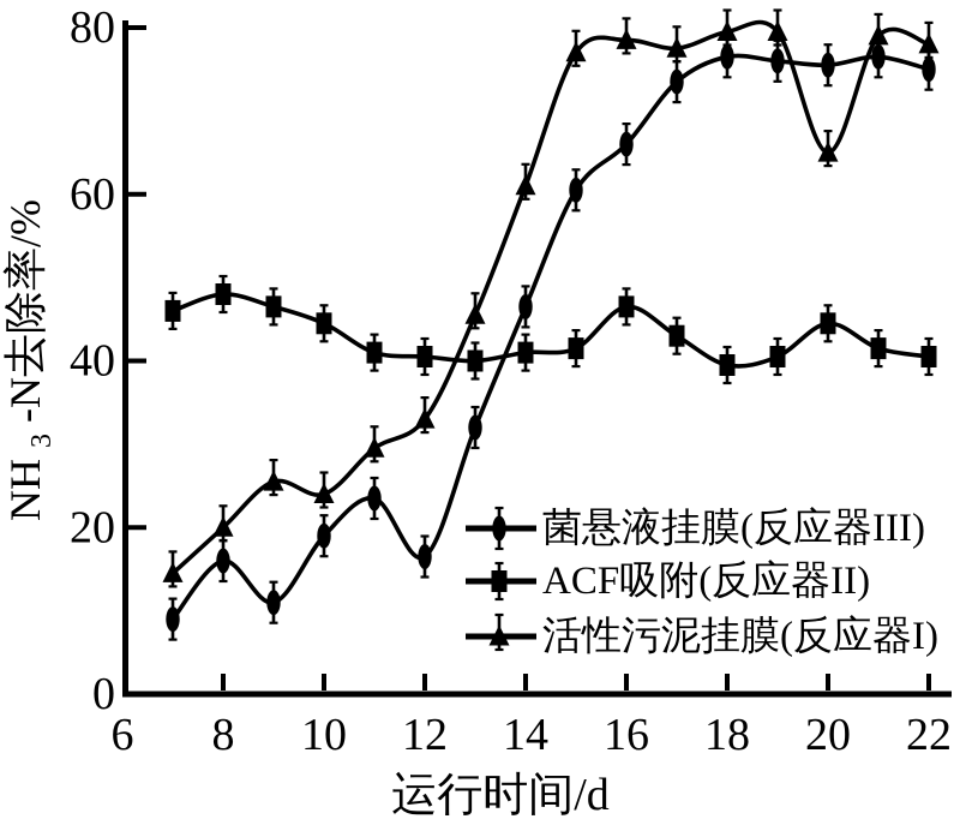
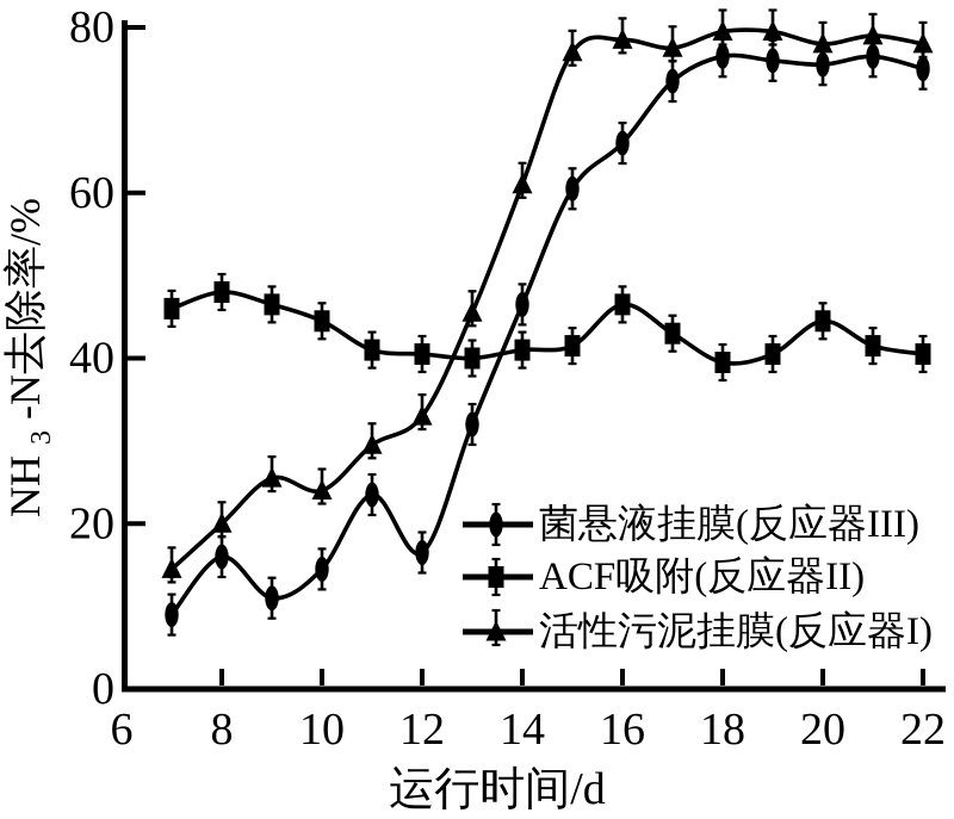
菌悬液挂膜(反应器III)/10: 19 -> 14
活性污泥挂膜(反应器I)/20: 65 -> 78
